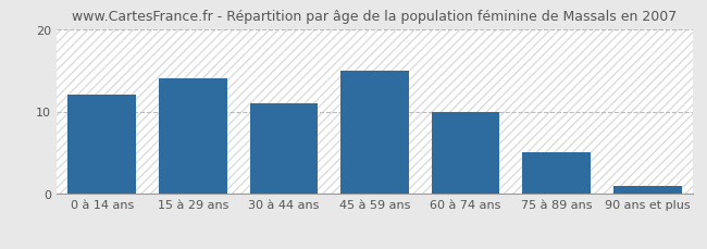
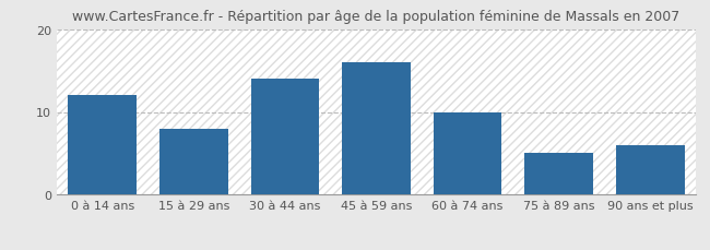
15 à 29 ans: 14 -> 8
30 à 44 ans: 11 -> 14
45 à 59 ans: 15 -> 16
90 ans et plus: 1 -> 6
